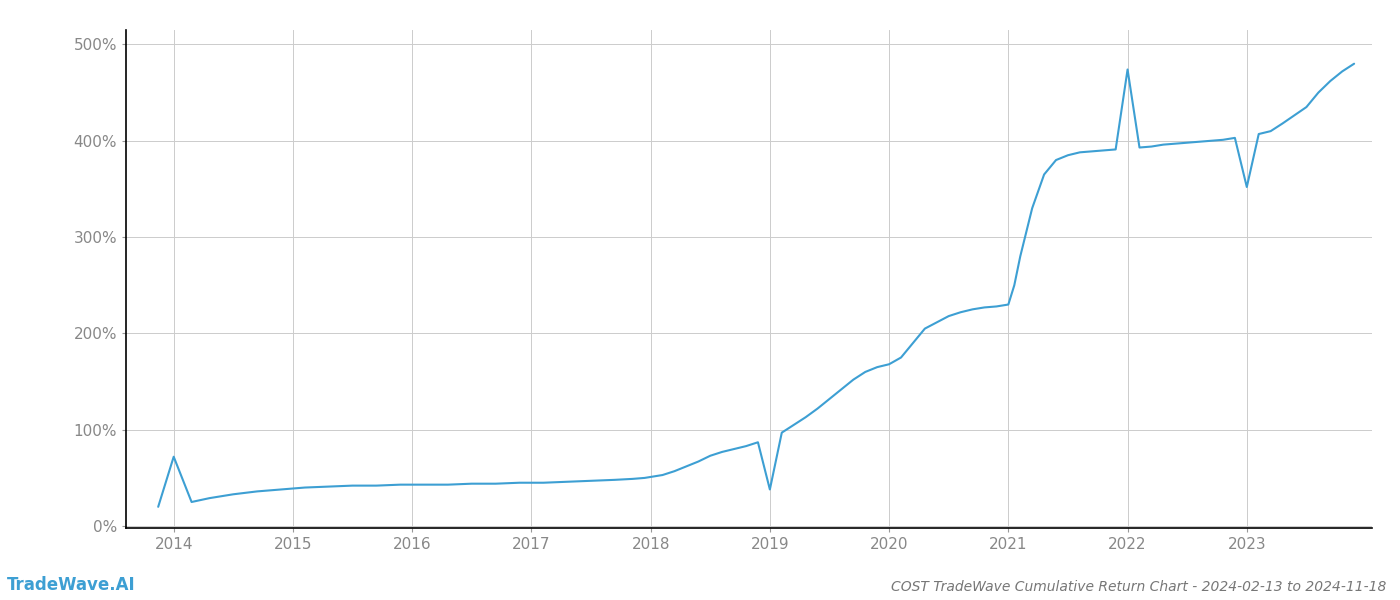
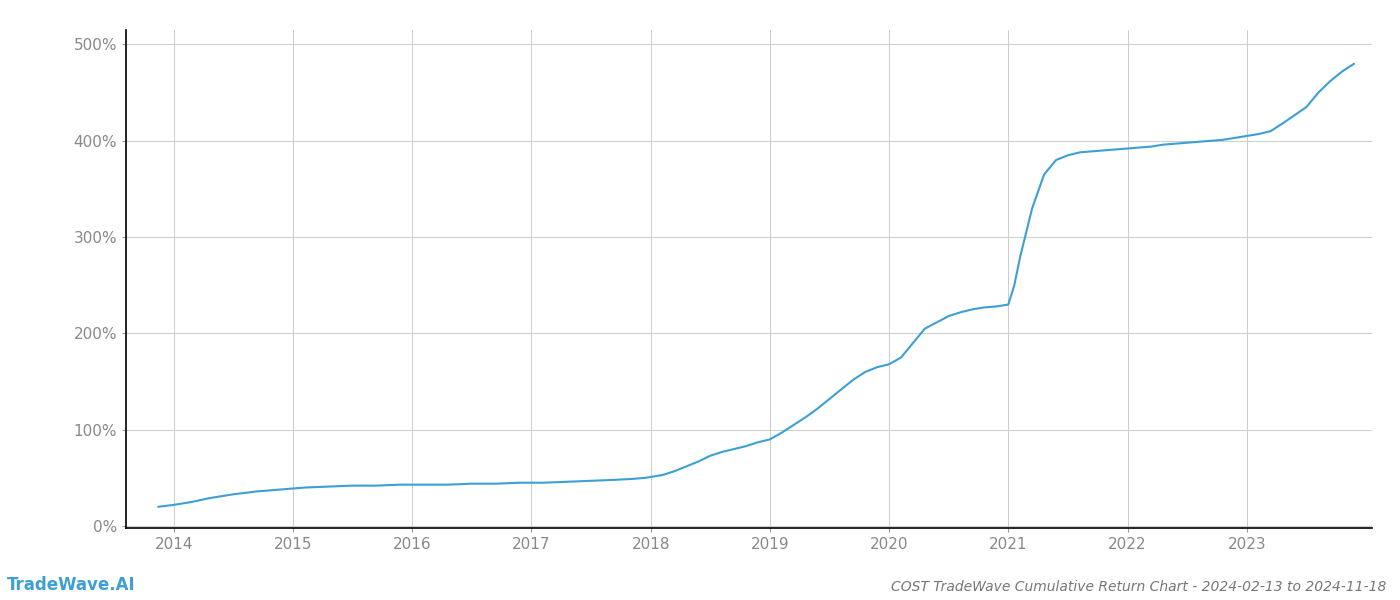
2014: 72% -> 22%
2019: 38% -> 90%
2022: 474% -> 392%
2023: 352% -> 405%
